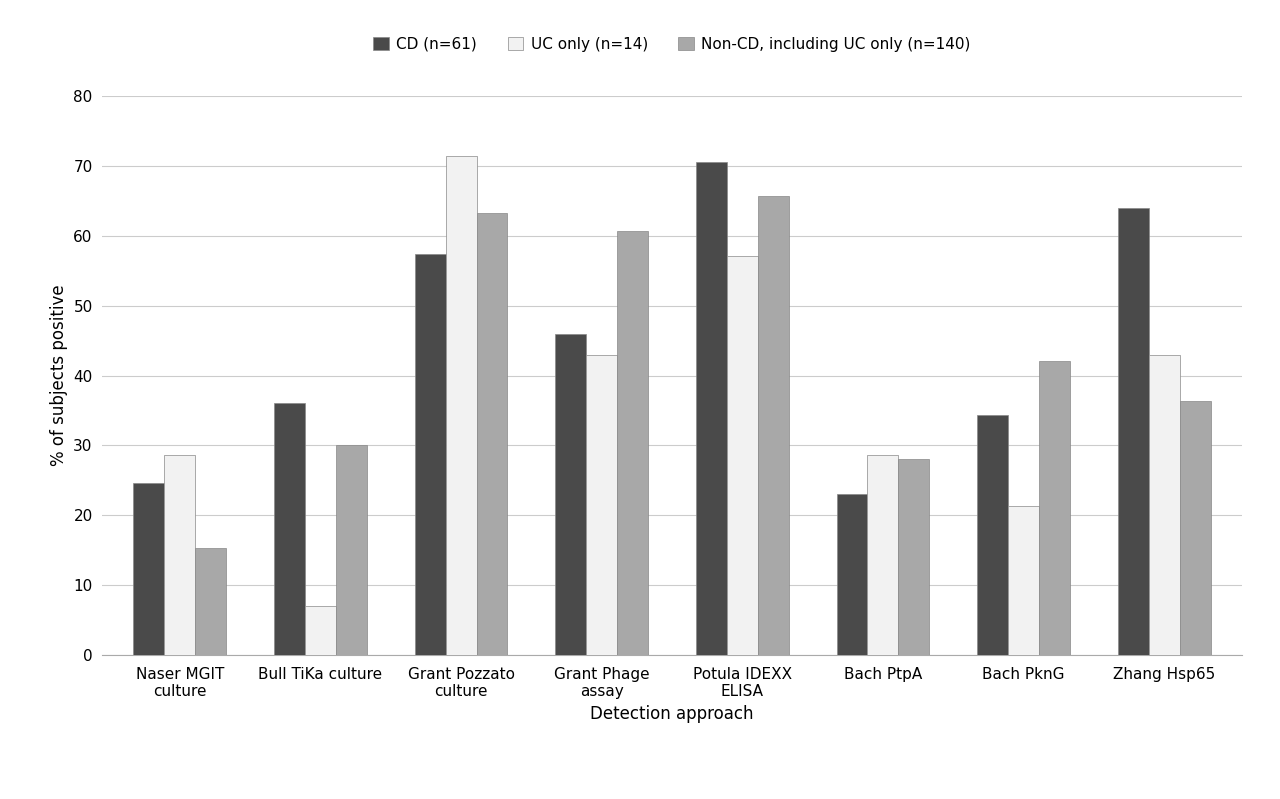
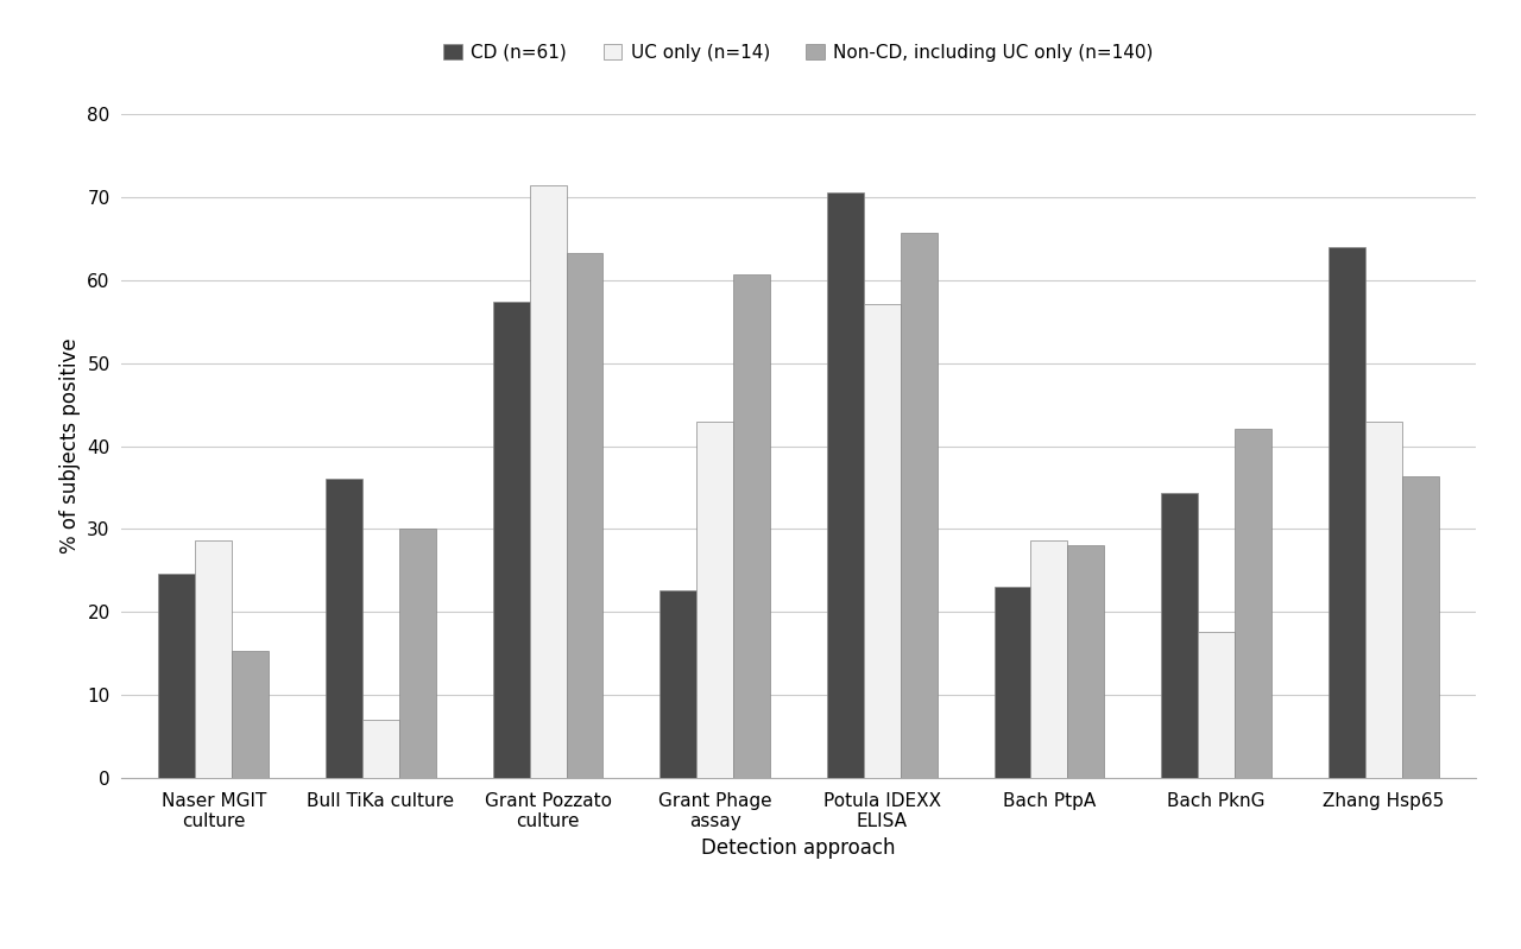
CD (n=61)/Grant Phage assay: 45.9 -> 22.6
UC only (n=14)/Bach PknG: 21.4 -> 17.6
